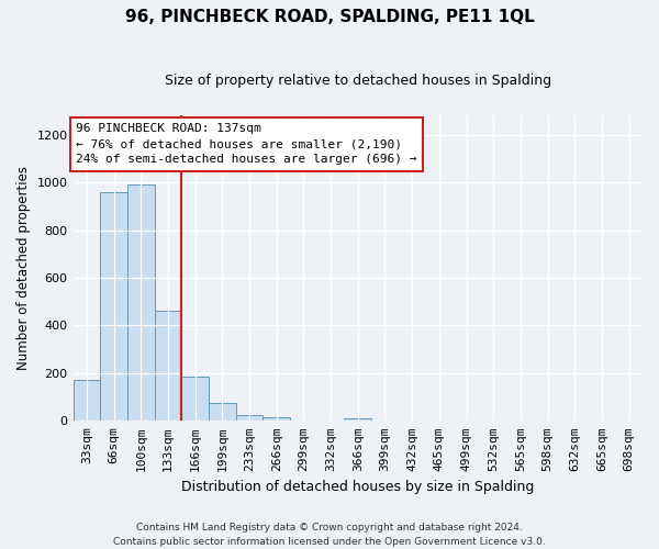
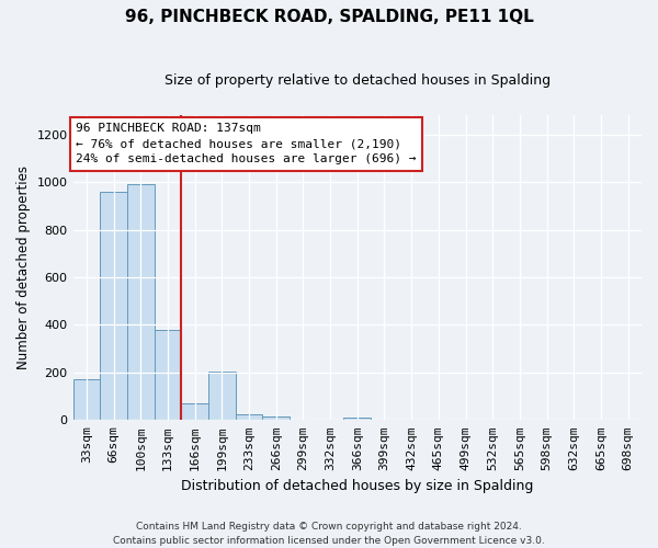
133sqm: 460 -> 380
166sqm: 185 -> 70
199sqm: 75 -> 205
